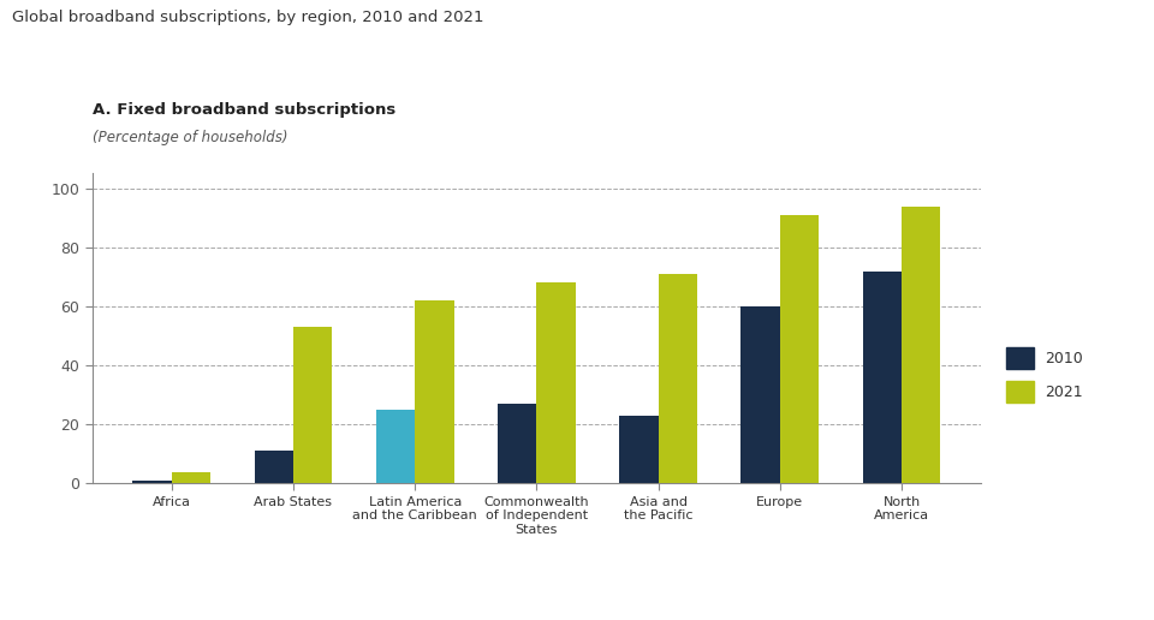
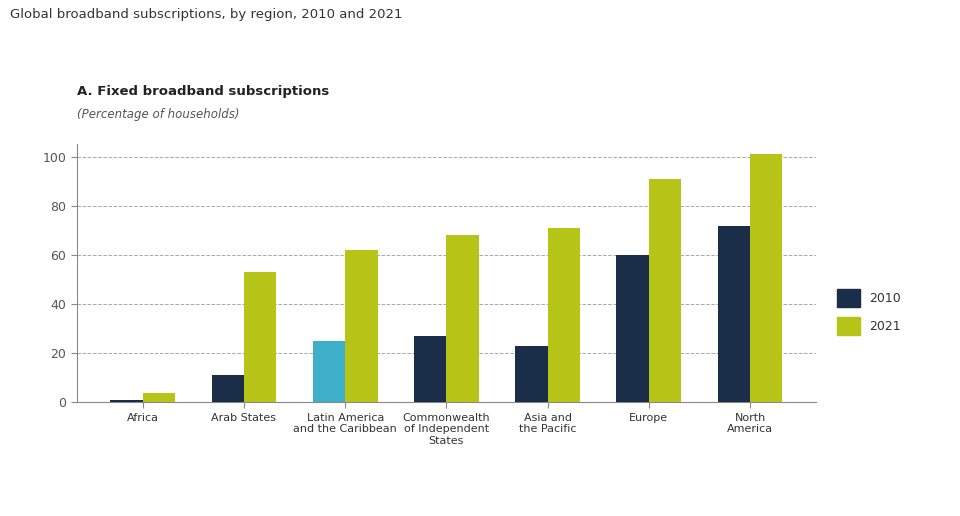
2021/North America: 94 -> 101
